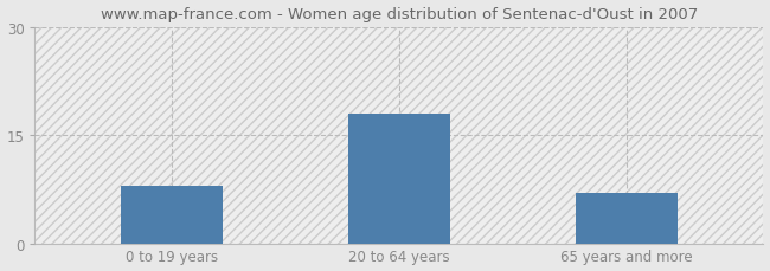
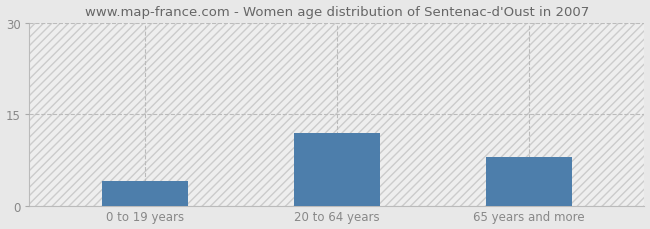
0 to 19 years: 8 -> 4
20 to 64 years: 18 -> 12
65 years and more: 7 -> 8
